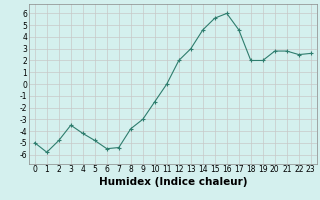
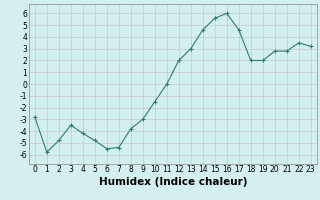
0: -5.0 -> -2.8
22: 2.5 -> 3.5
23: 2.6 -> 3.2
